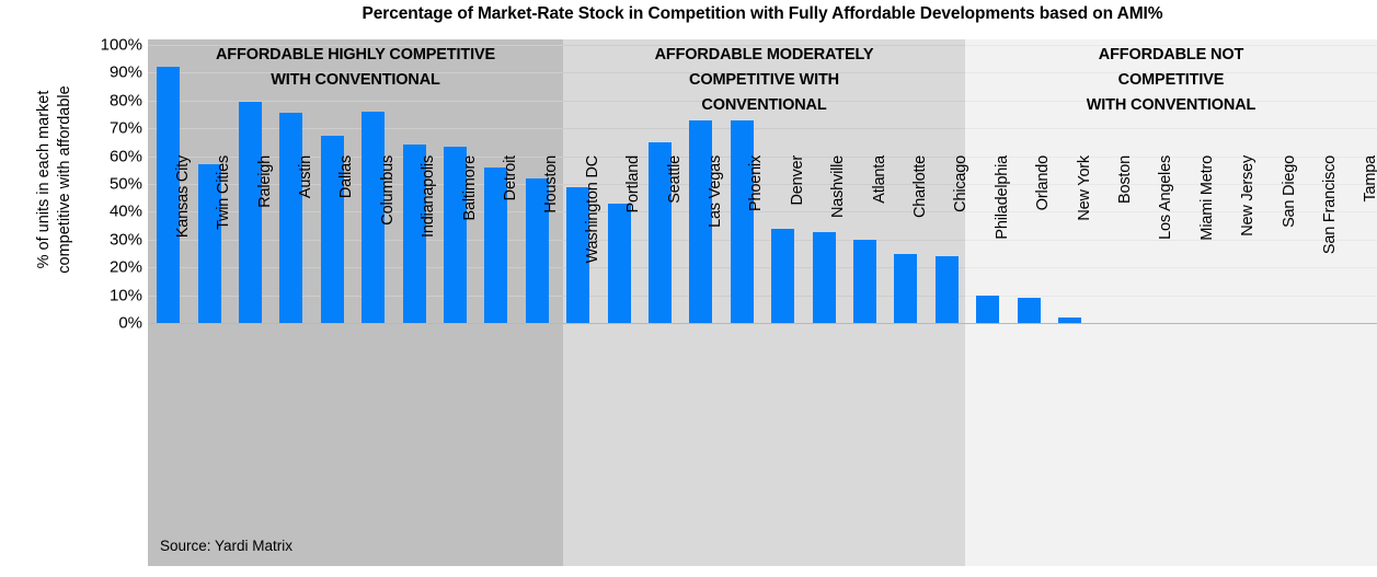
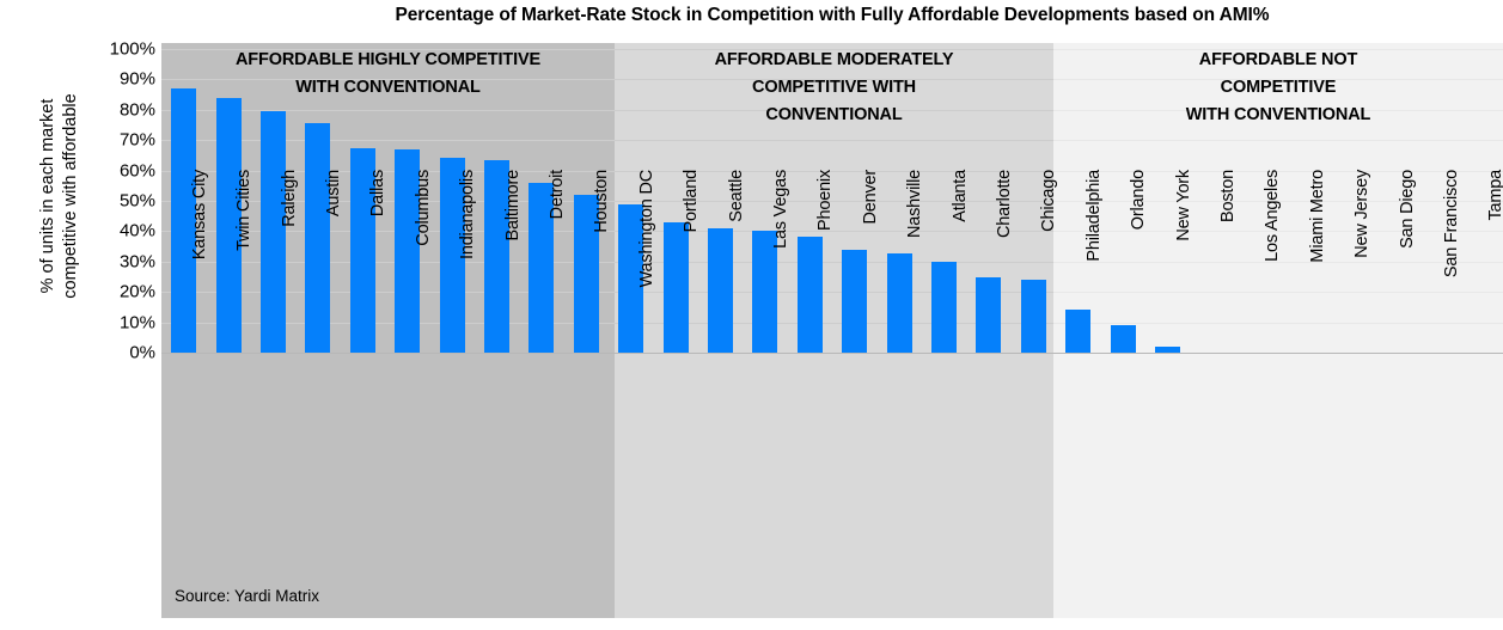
Kansas City: 92% -> 87%
Twin Cities: 57% -> 84%
Columbus: 76% -> 67%
Seattle: 65% -> 41%
Las Vegas: 73% -> 40%
Phoenix: 73% -> 38%
Philadelphia: 10% -> 14%
